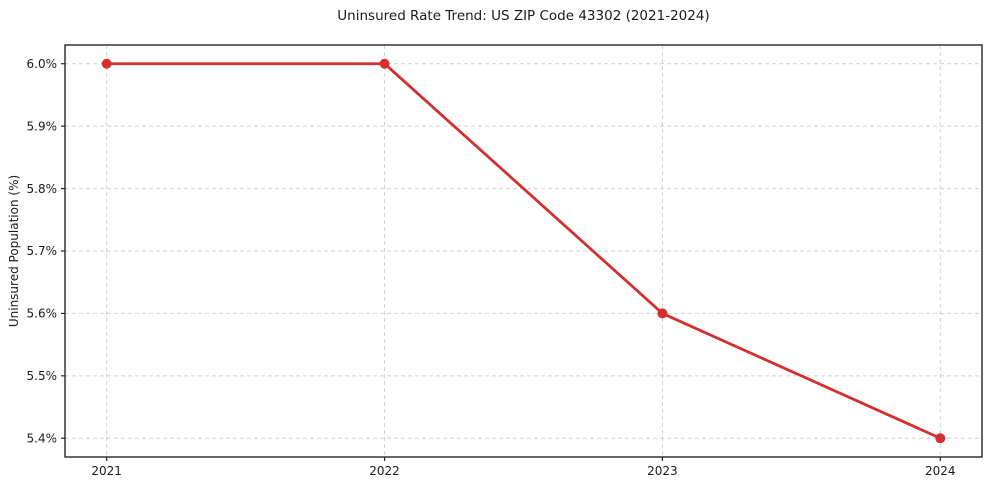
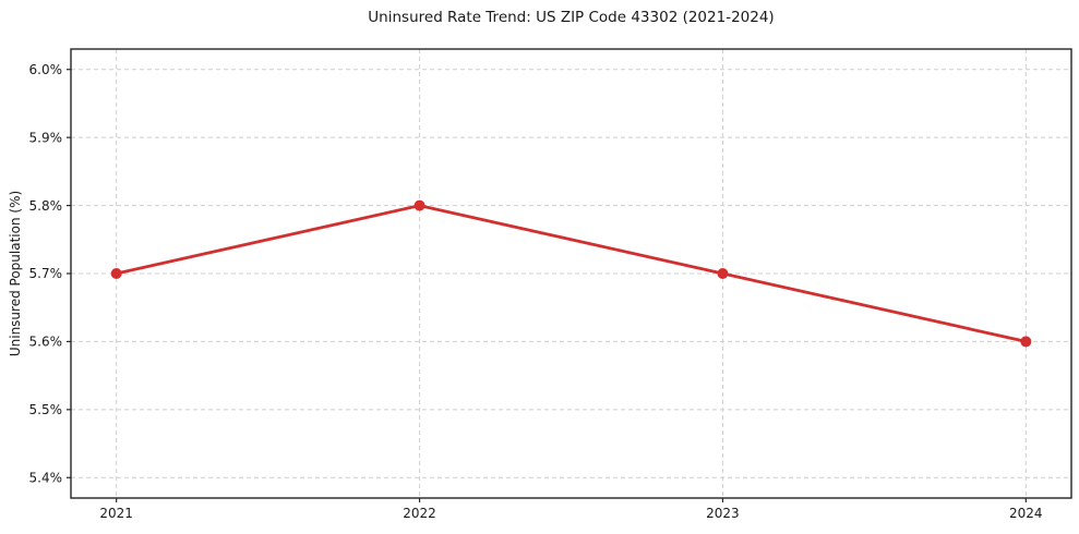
2021: 6.0% -> 5.7%
2022: 6.0% -> 5.8%
2023: 5.6% -> 5.7%
2024: 5.4% -> 5.6%
